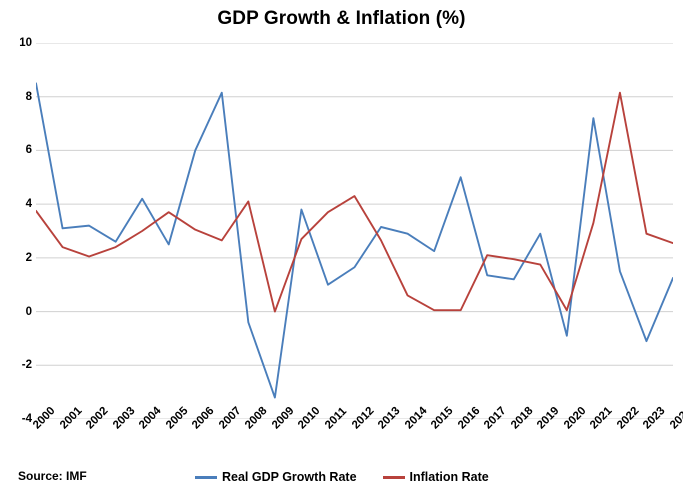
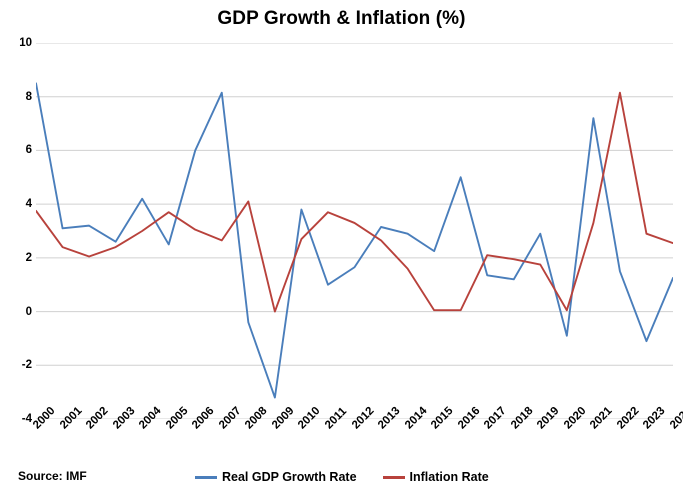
Inflation Rate/2012: 4.3 -> 3.3
Inflation Rate/2014: 0.6 -> 1.6
